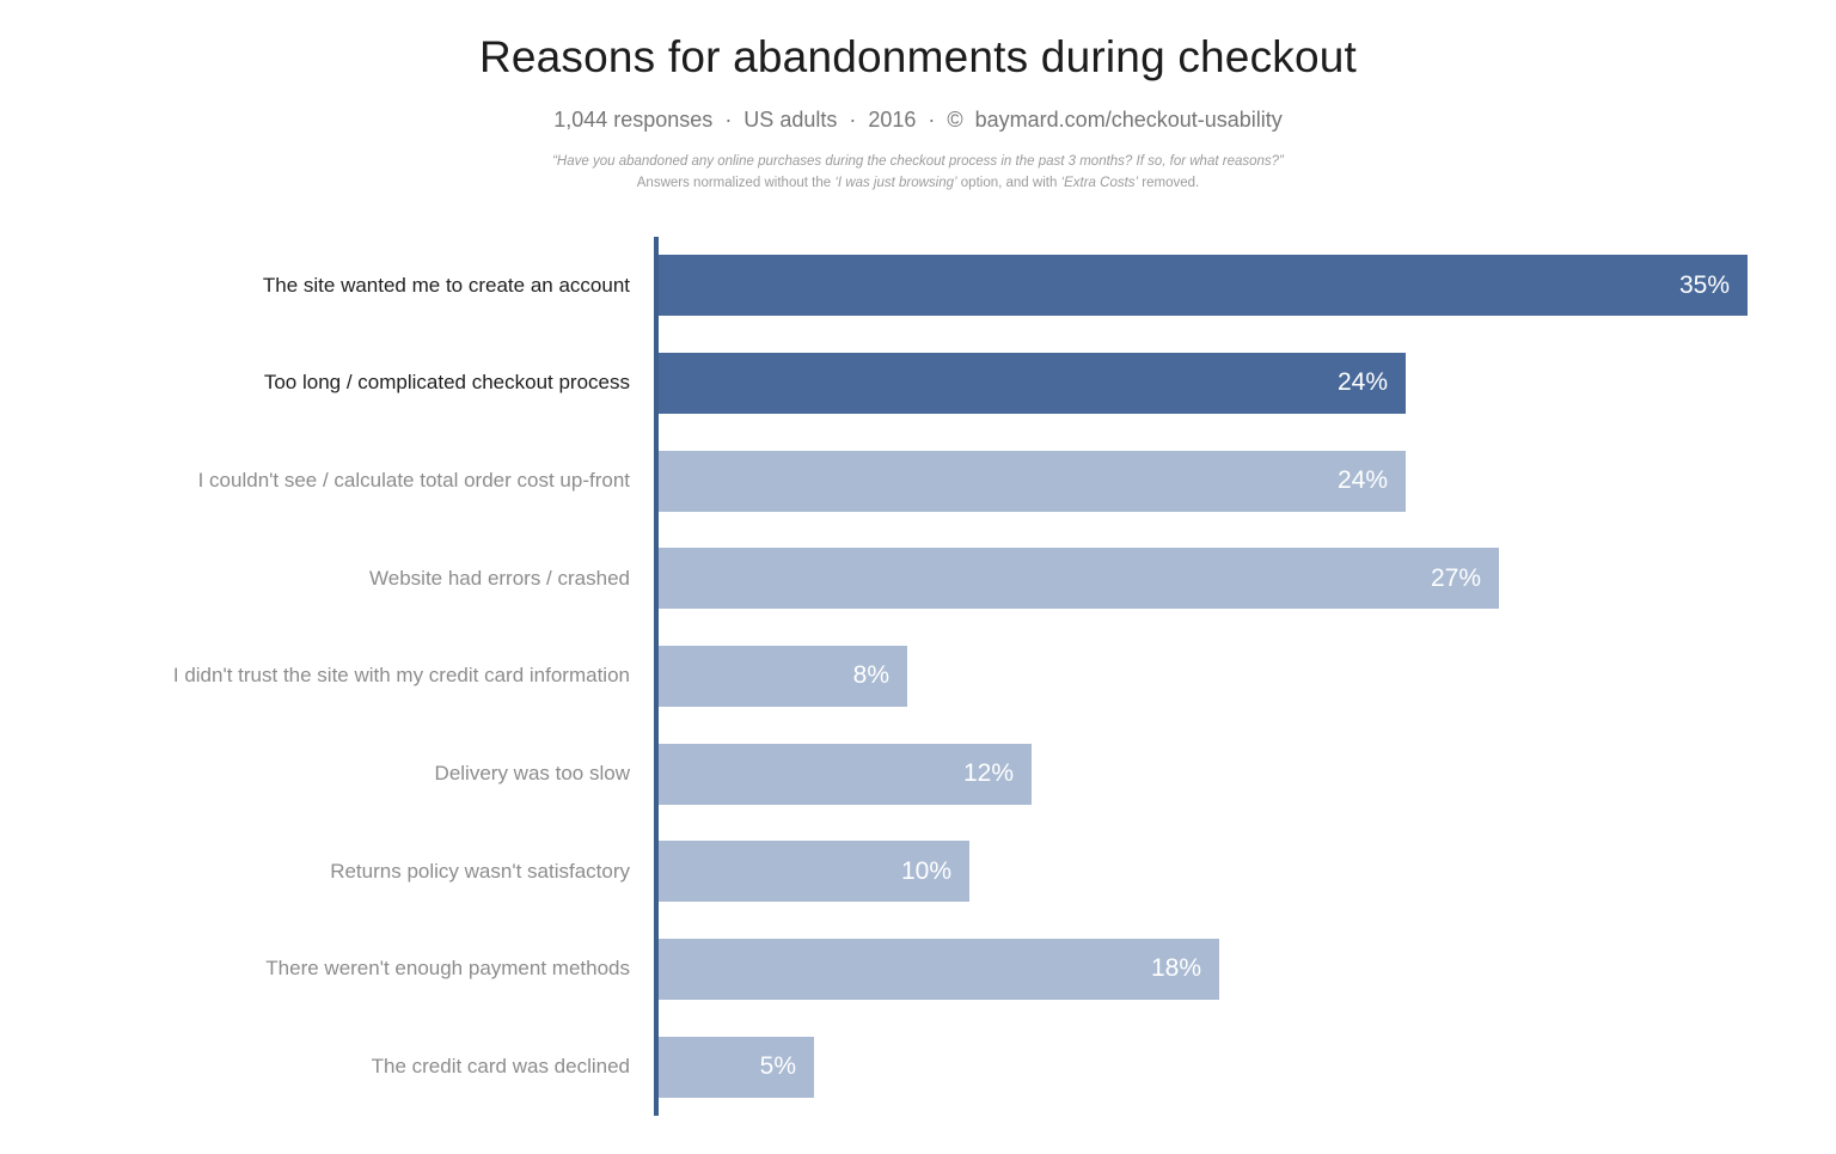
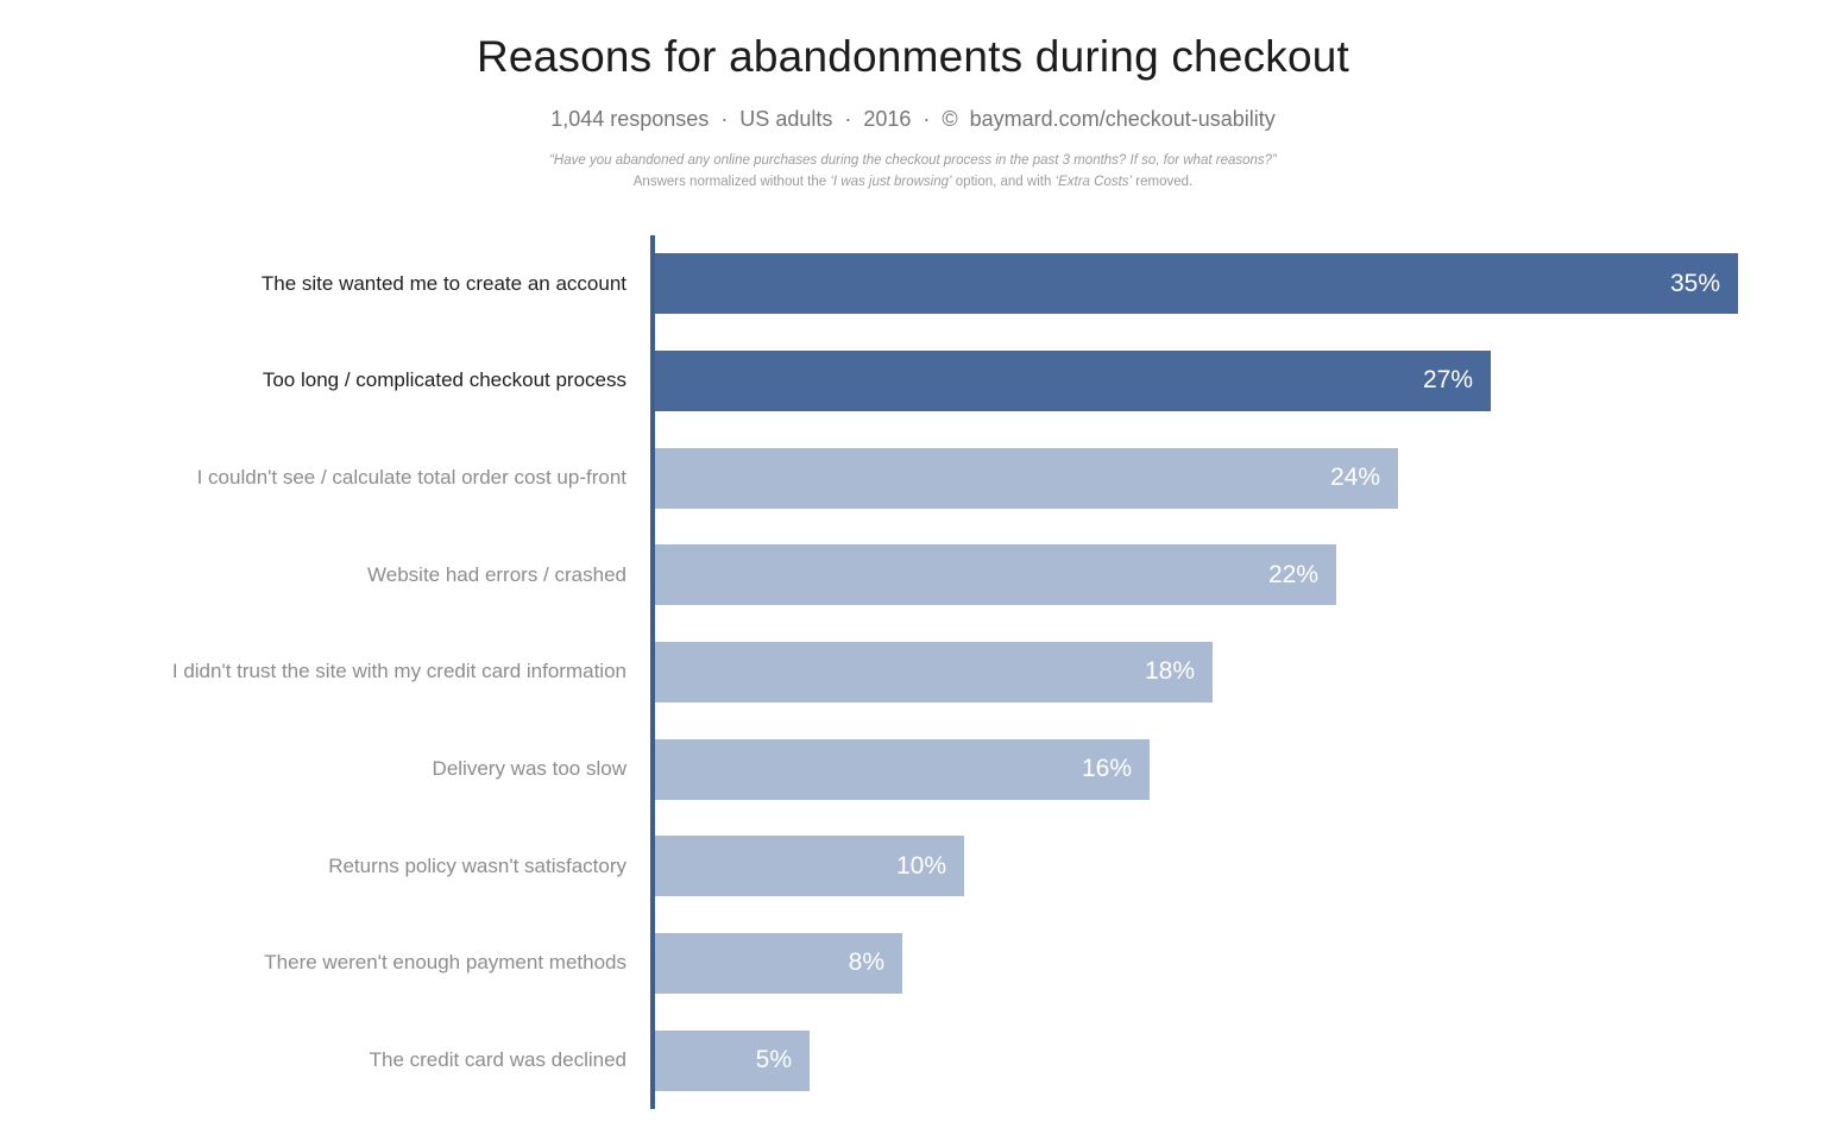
Too long / complicated checkout process: 24% -> 27%
Website had errors / crashed: 27% -> 22%
I didn't trust the site with my credit card information: 8% -> 18%
Delivery was too slow: 12% -> 16%
There weren't enough payment methods: 18% -> 8%
